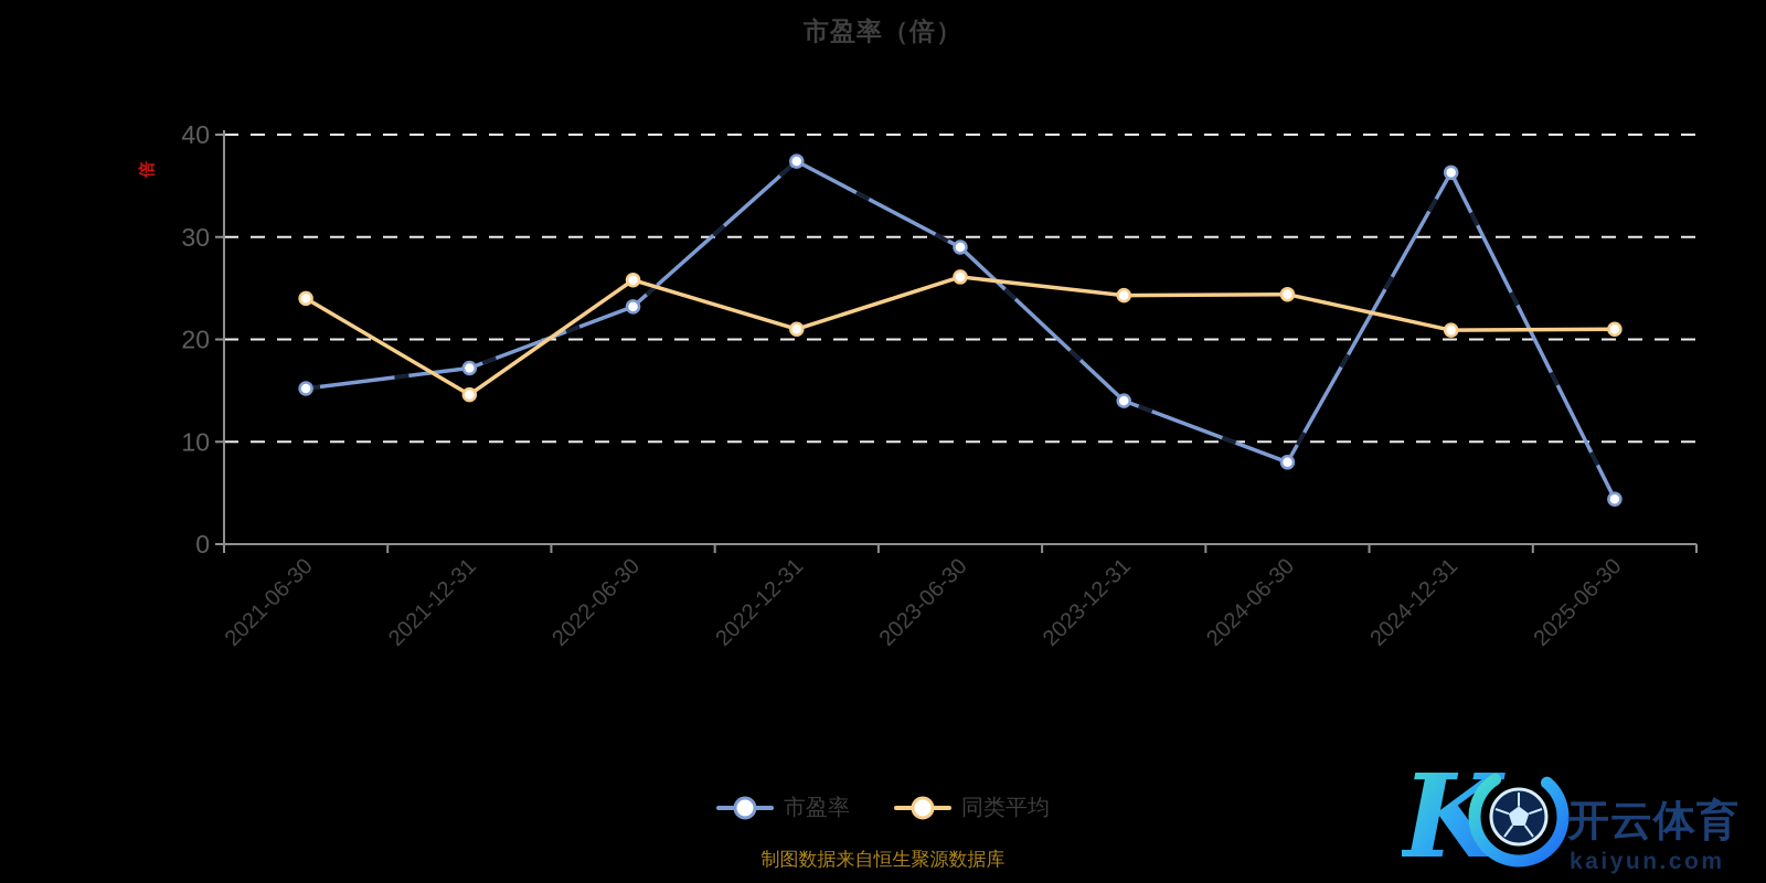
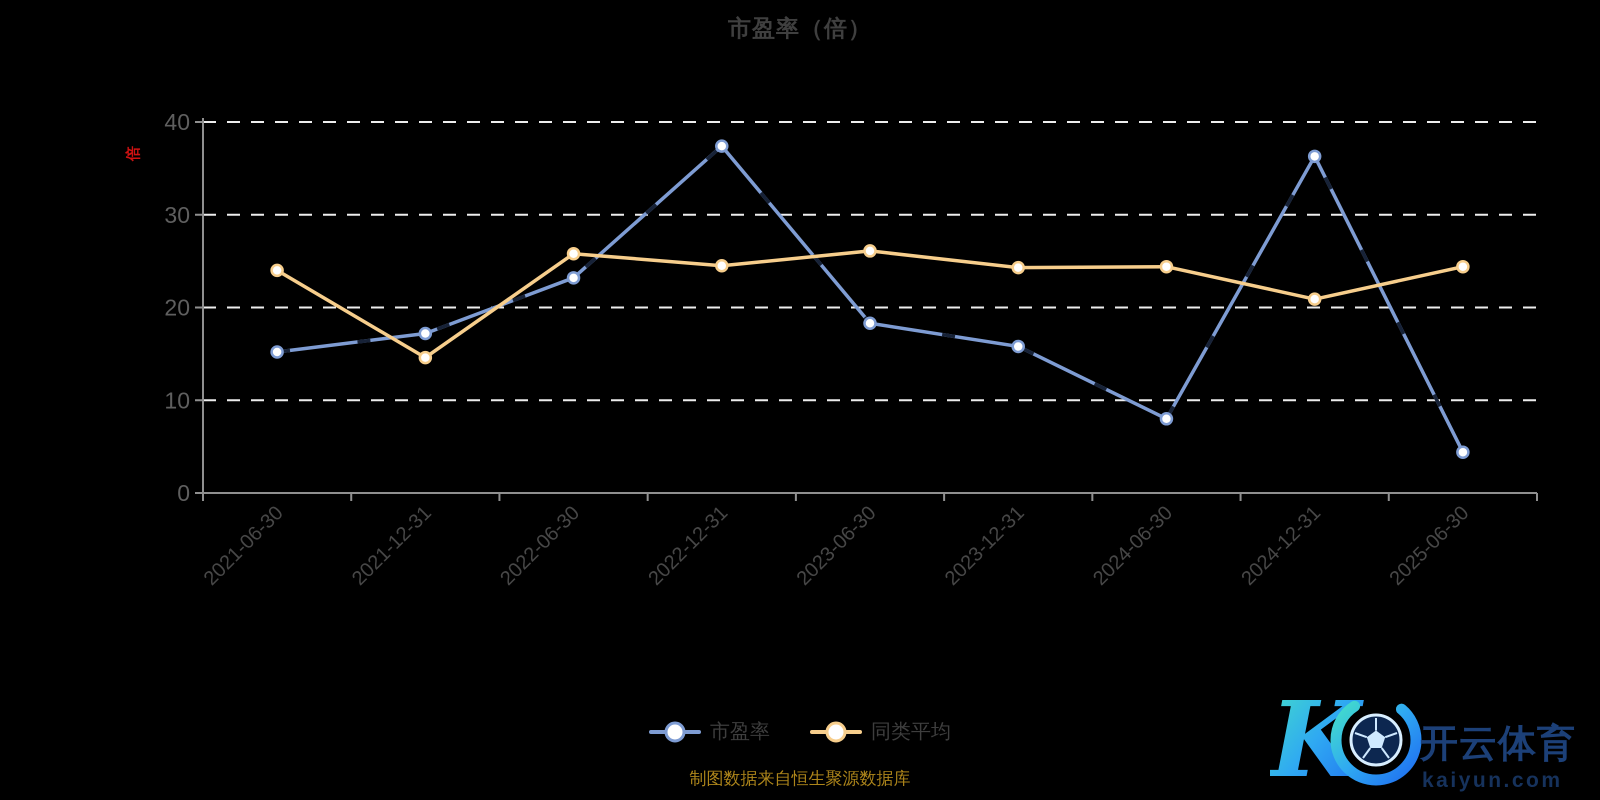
同类平均/2022-12-31: 21 -> 24
市盈率/2023-06-30: 29 -> 18
市盈率/2023-12-31: 14 -> 16
同类平均/2025-06-30: 21 -> 24
